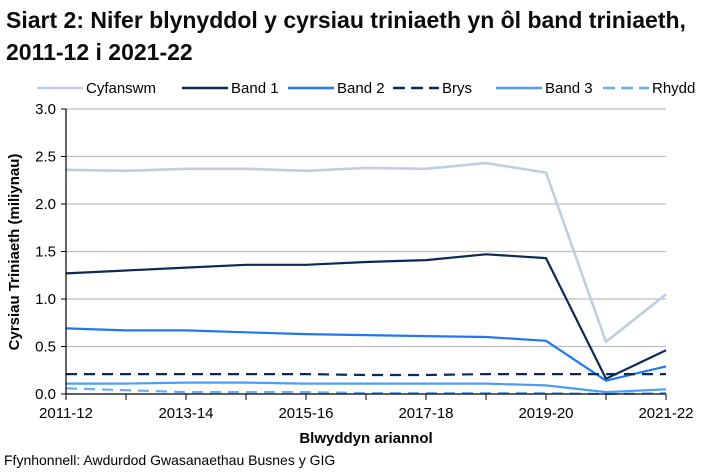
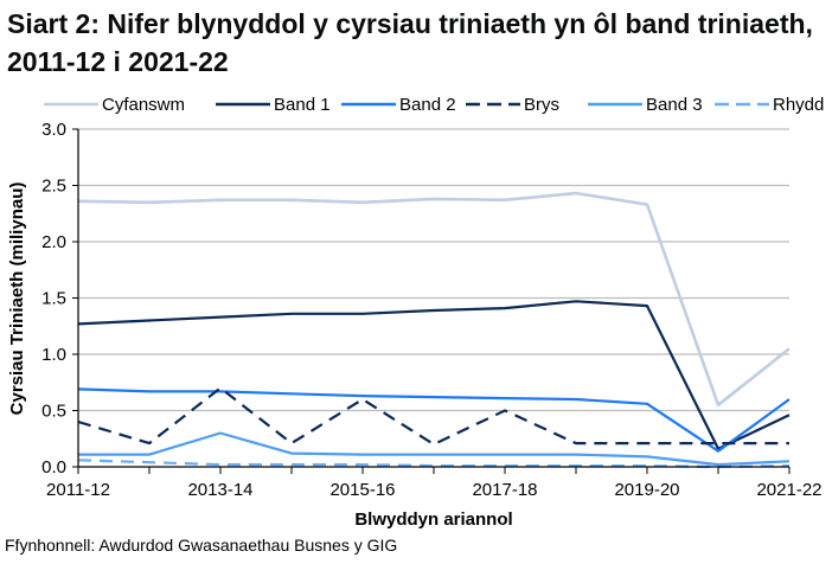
Brys/2011-12: 0.2 -> 0.4
Brys/2013-14: 0.2 -> 0.7
Band 3/2013-14: 0.1 -> 0.3
Brys/2015-16: 0.2 -> 0.6
Brys/2017-18: 0.2 -> 0.5
Band 2/2021-22: 0.3 -> 0.6
